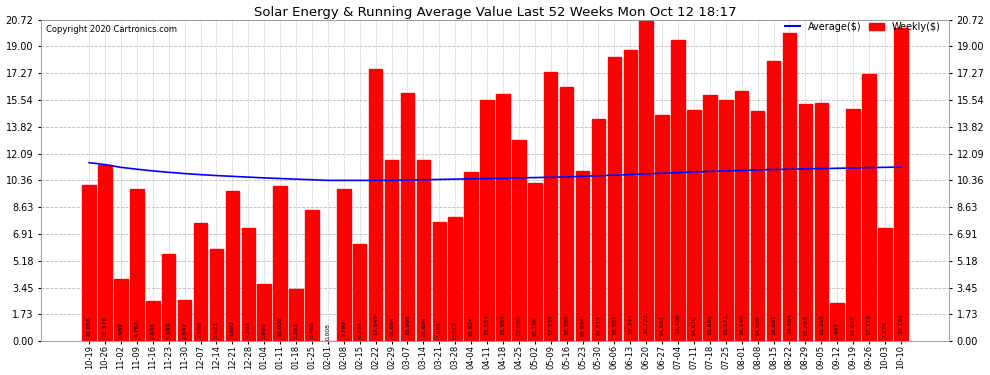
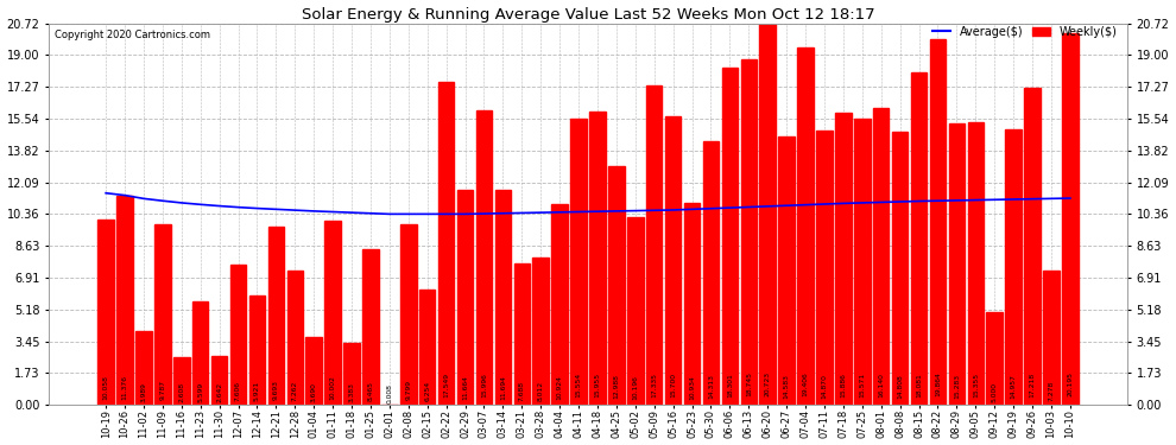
Weekly($)/05-16: 16.4 -> 15.7
Weekly($)/09-12: 2.4 -> 5.0
